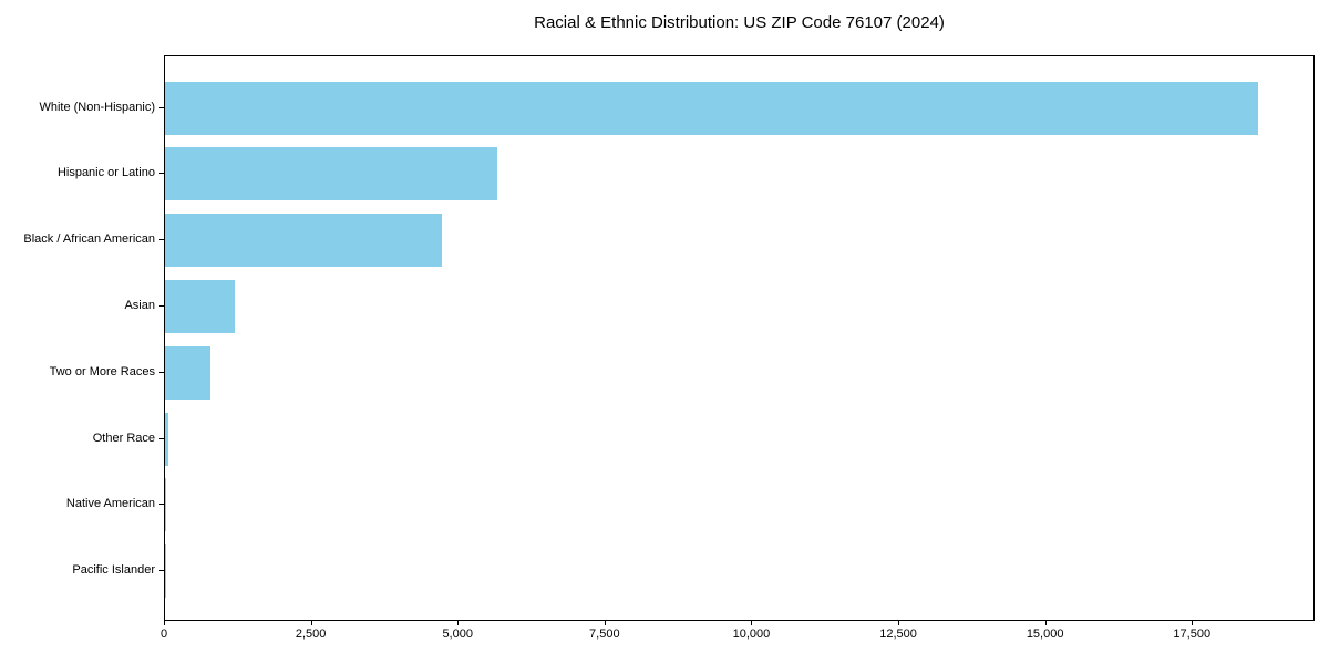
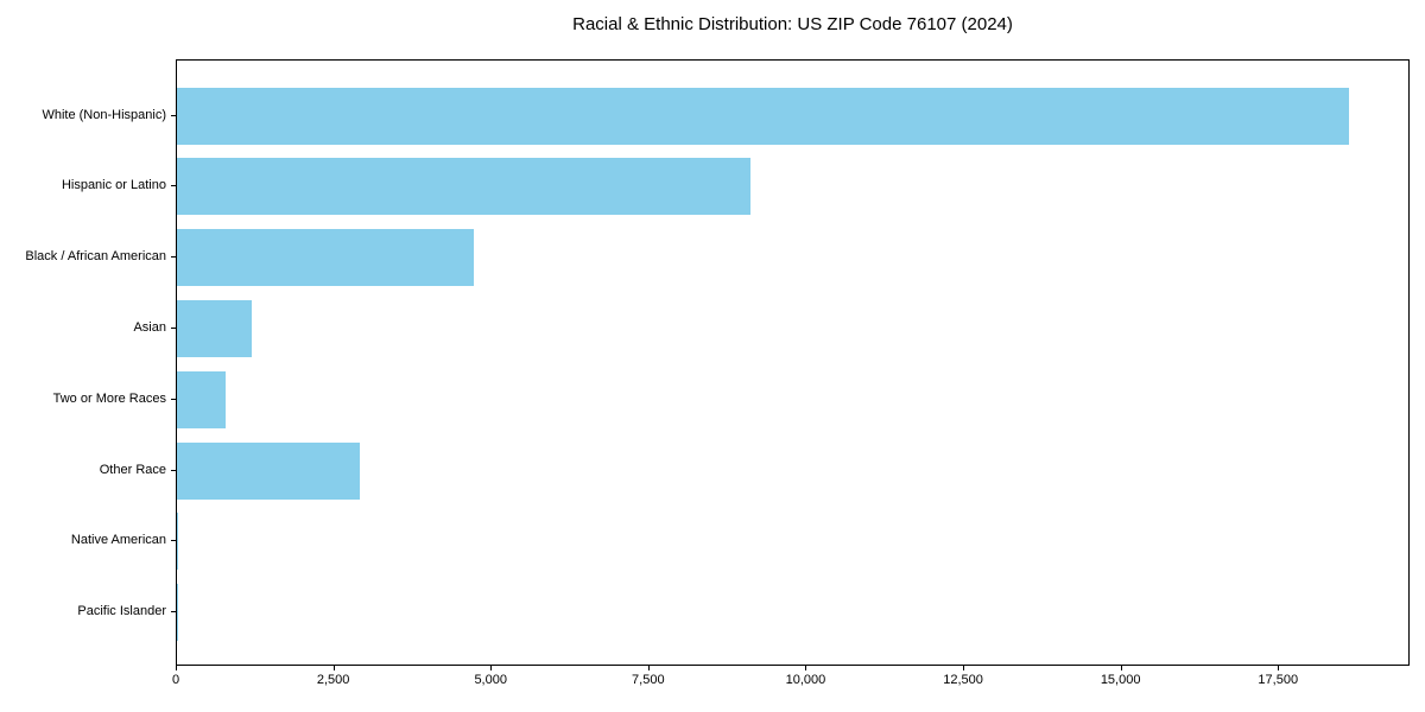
Hispanic or Latino: 5600 -> 9100
Other Race: 100 -> 2900
